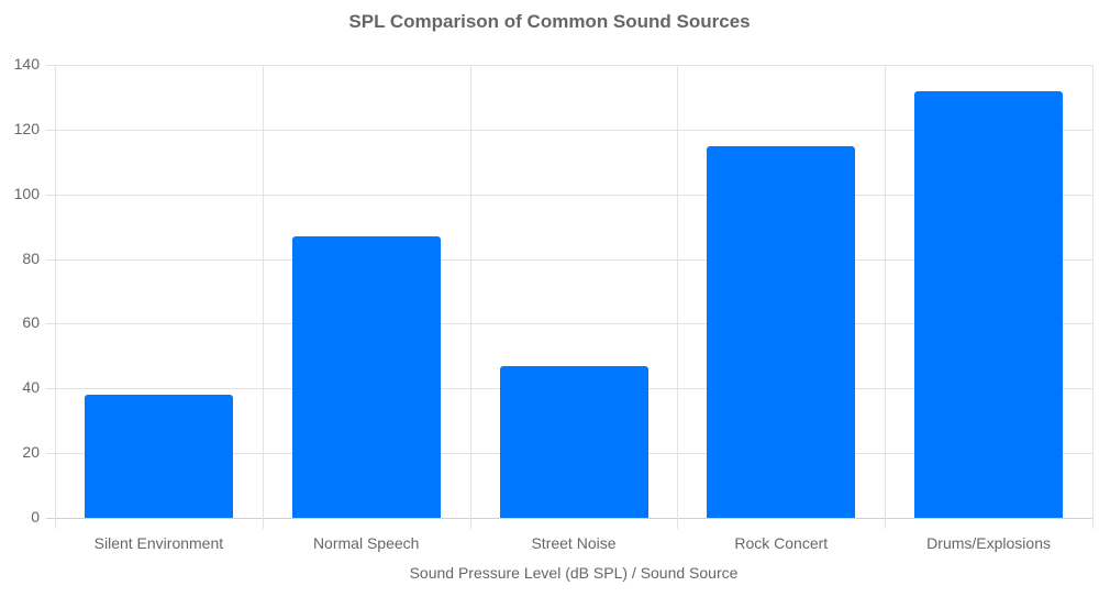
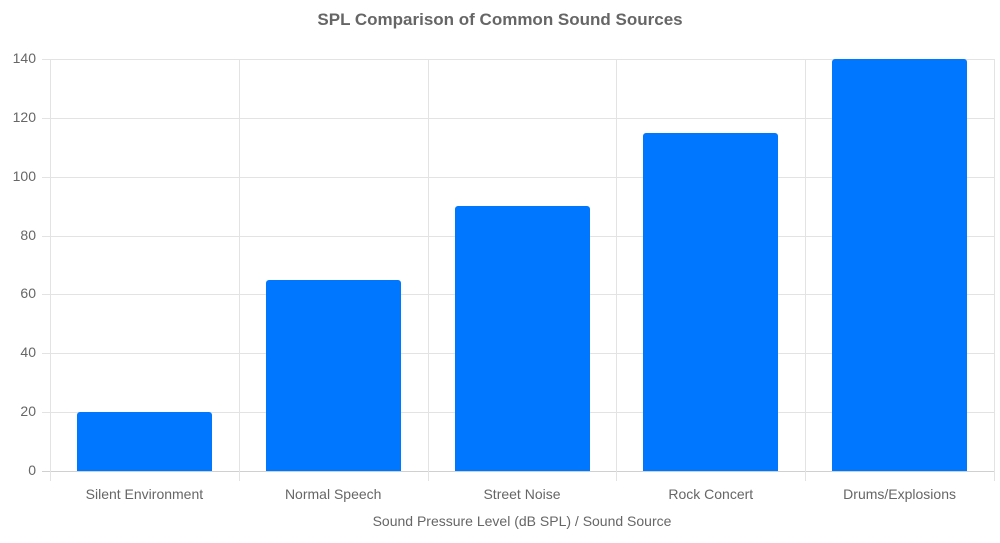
Silent Environment: 38 -> 20
Normal Speech: 87 -> 65
Street Noise: 47 -> 90
Drums/Explosions: 132 -> 140
